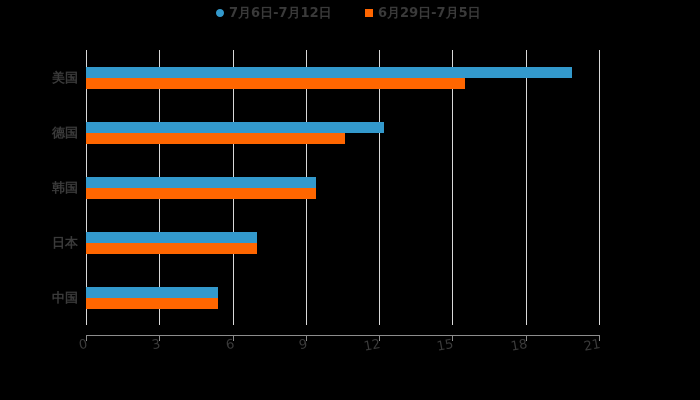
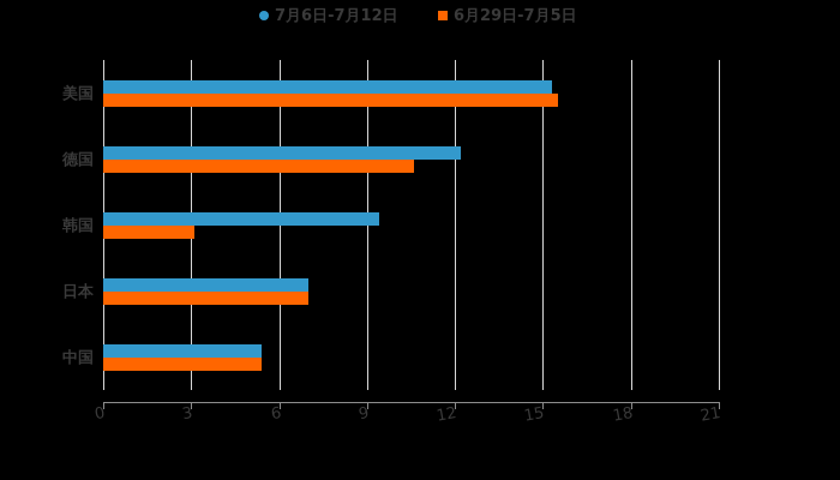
7月6日-7月12日/美国: 19.9 -> 15.3
6月29日-7月5日/韩国: 9.4 -> 3.1
